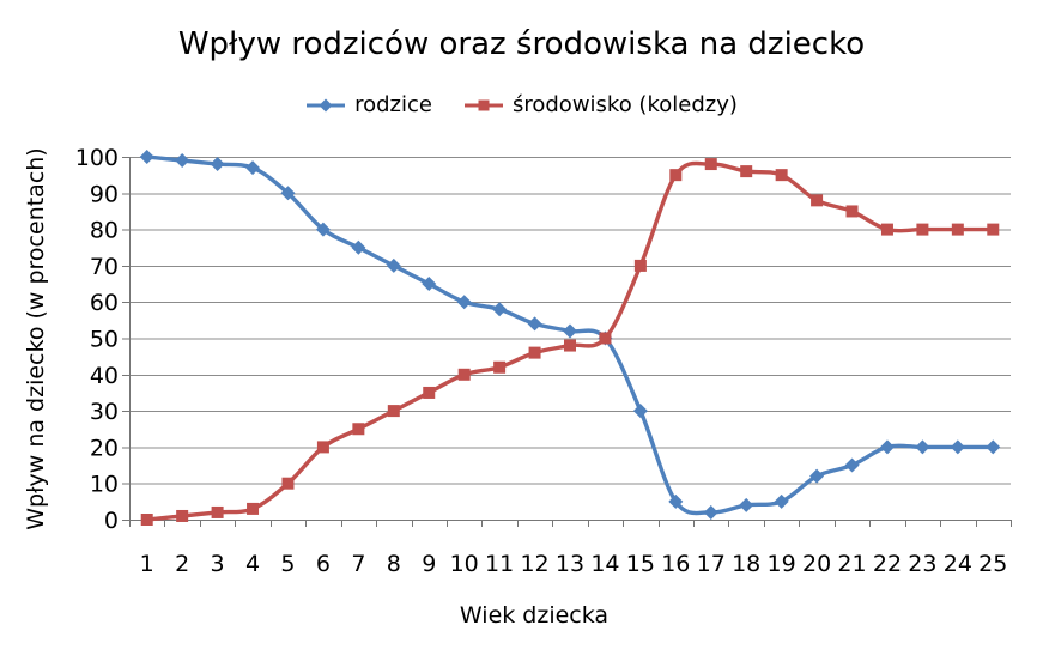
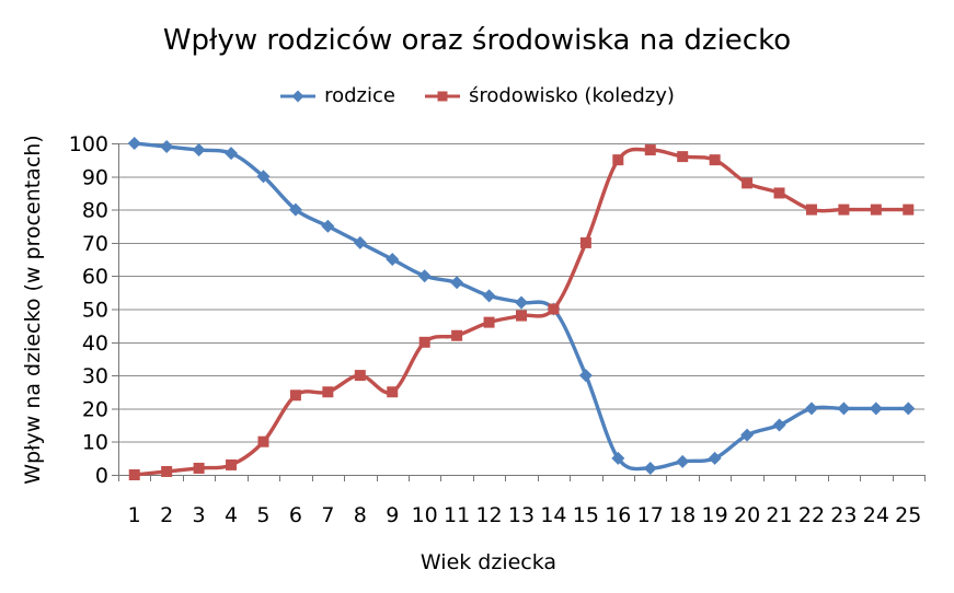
środowisko (koledzy)/6: 20 -> 24
środowisko (koledzy)/9: 35 -> 25
